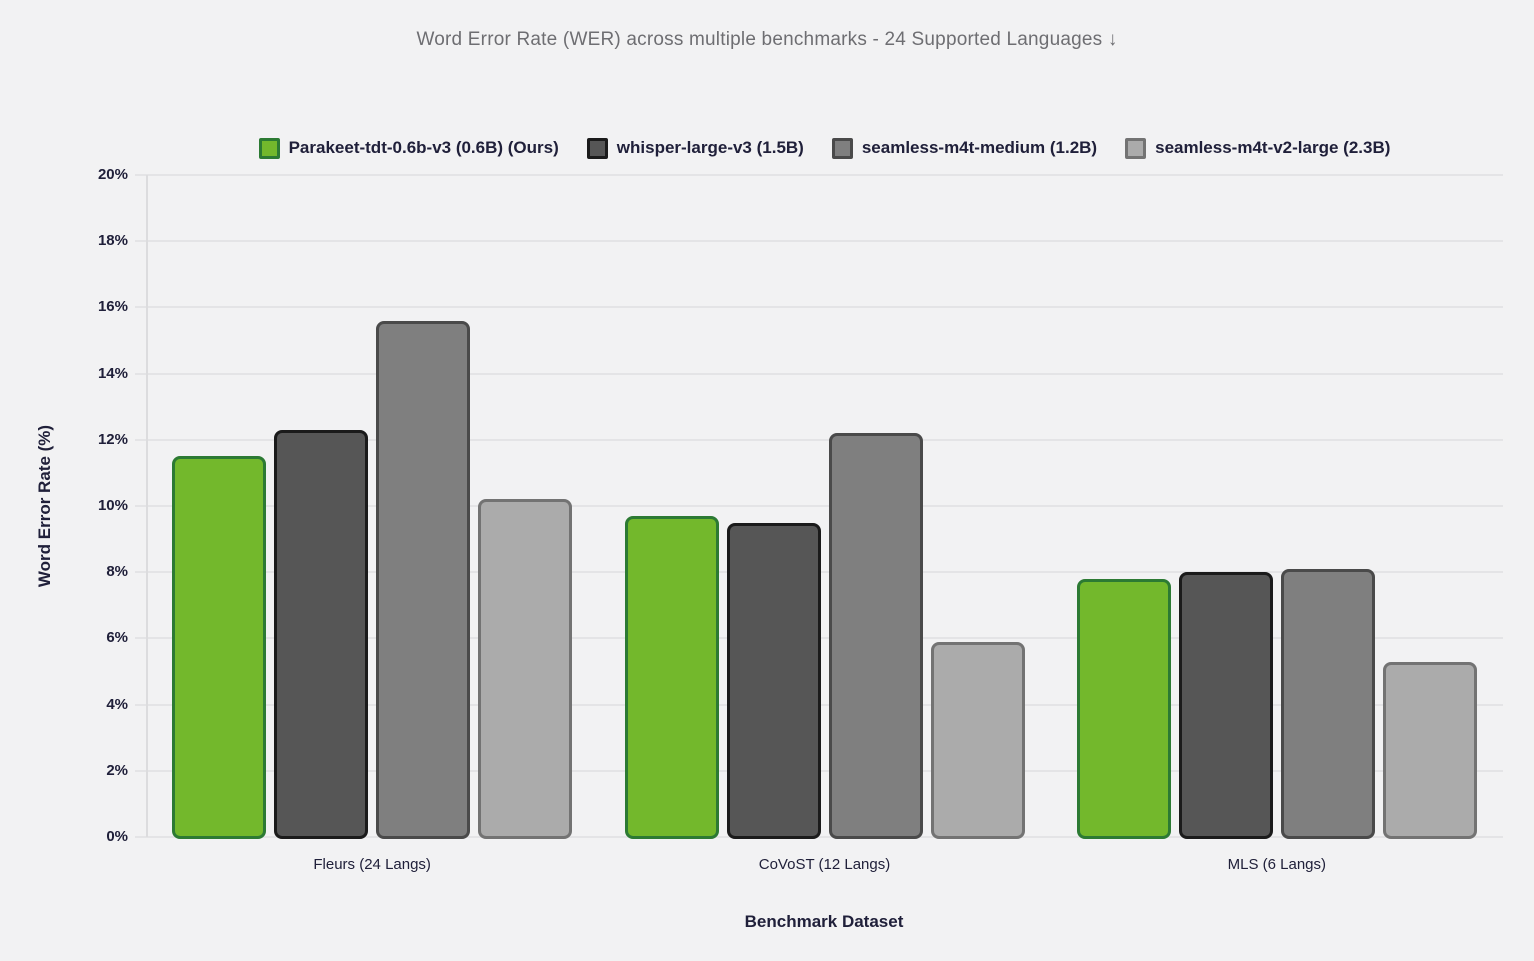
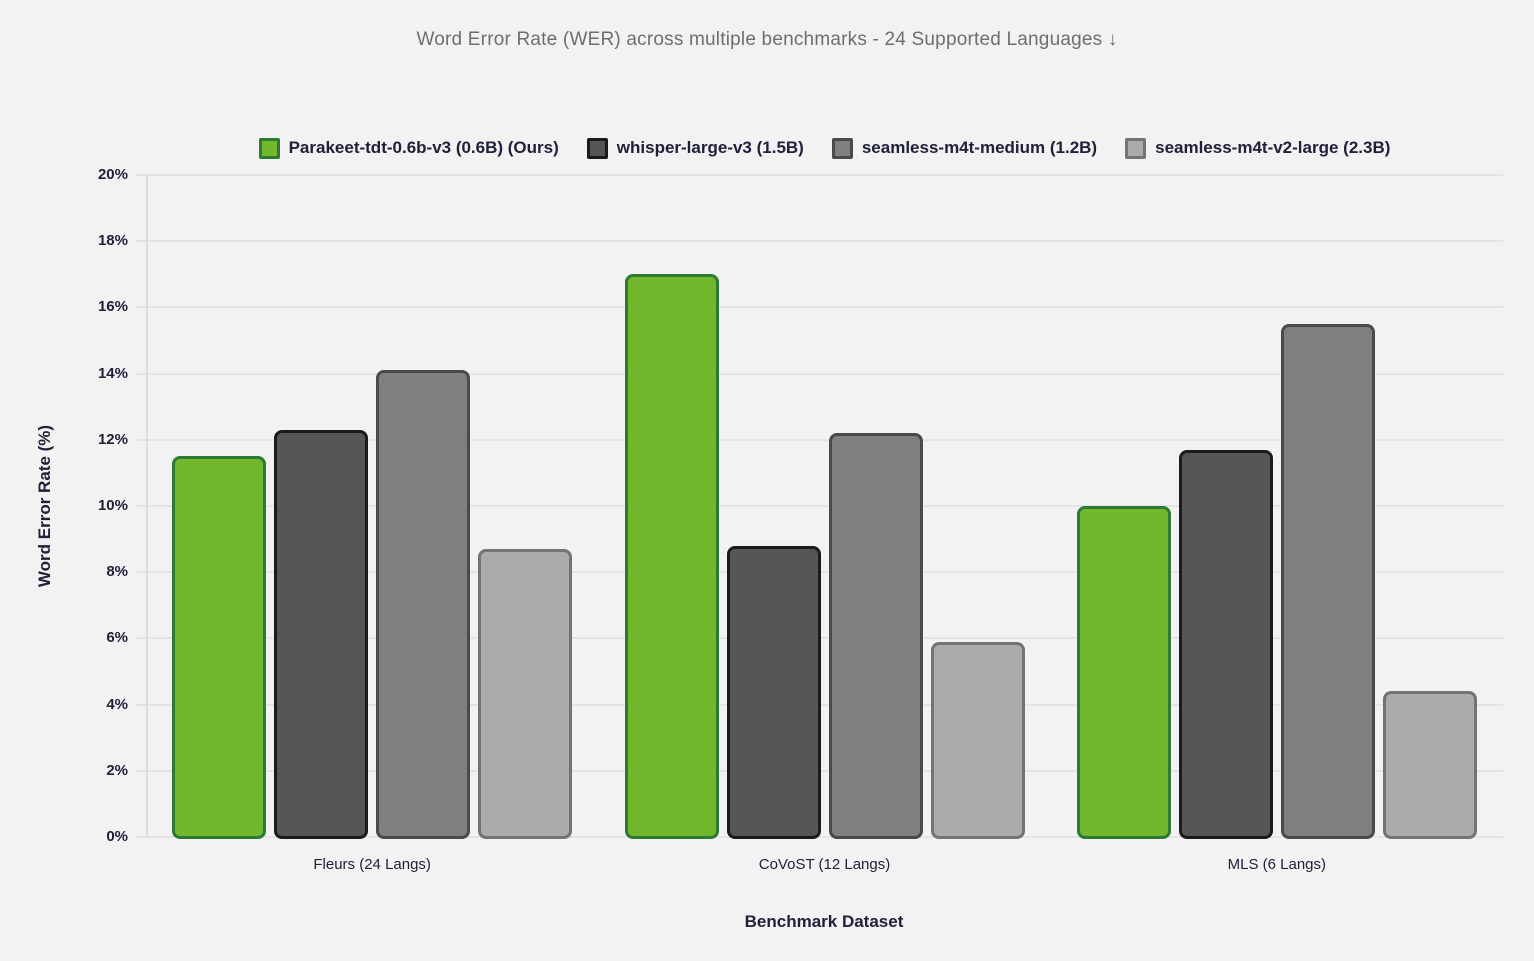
seamless-m4t-medium (1.2B)/Fleurs (24 Langs): 15.6% -> 14.1%
seamless-m4t-v2-large (2.3B)/Fleurs (24 Langs): 10.2% -> 8.7%
Parakeet-tdt-0.6b-v3 (0.6B) (Ours)/CoVoST (12 Langs): 9.7% -> 17.0%
whisper-large-v3 (1.5B)/CoVoST (12 Langs): 9.5% -> 8.8%
Parakeet-tdt-0.6b-v3 (0.6B) (Ours)/MLS (6 Langs): 7.8% -> 10.0%
whisper-large-v3 (1.5B)/MLS (6 Langs): 8.0% -> 11.7%
seamless-m4t-medium (1.2B)/MLS (6 Langs): 8.1% -> 15.5%
seamless-m4t-v2-large (2.3B)/MLS (6 Langs): 5.3% -> 4.4%
